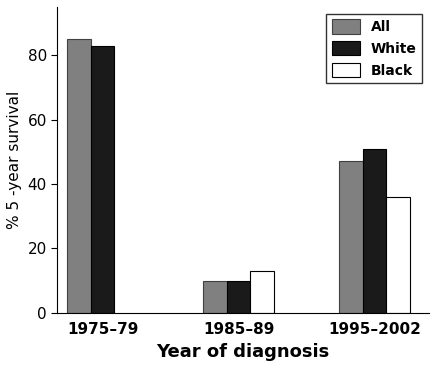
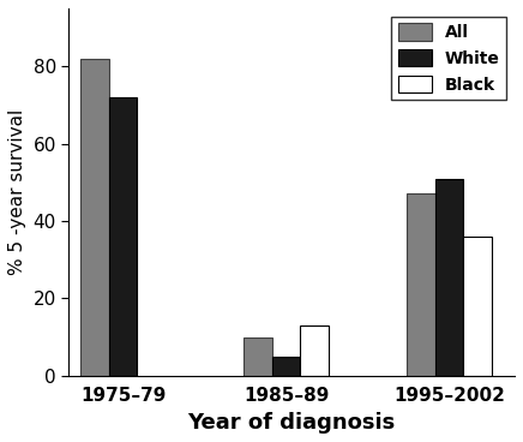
All/1975–79: 85 -> 82
White/1975–79: 83 -> 72
White/1985–89: 10 -> 5
